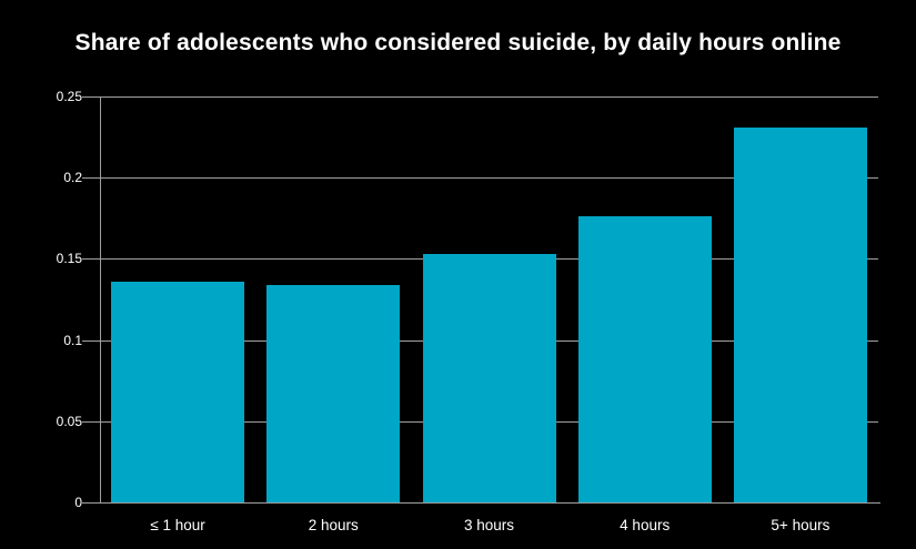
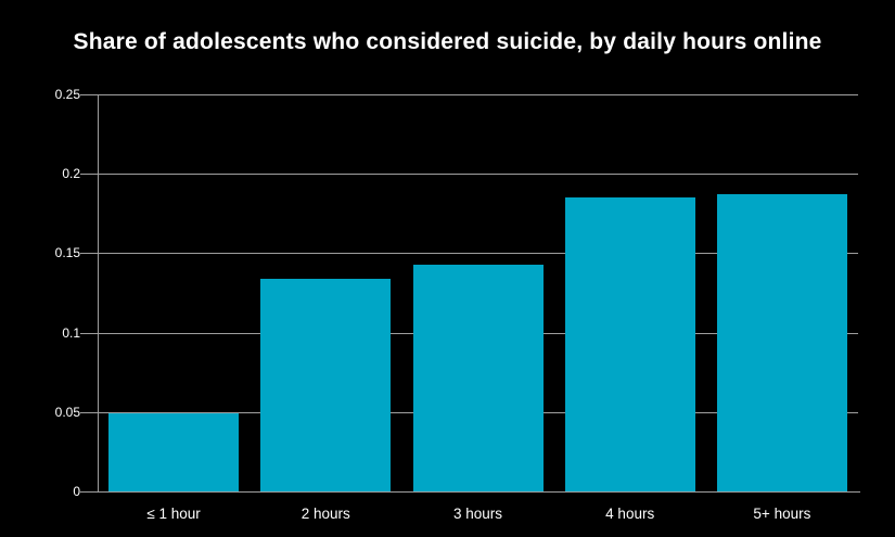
≤ 1 hour: 0.136 -> 0.049
3 hours: 0.153 -> 0.143
4 hours: 0.176 -> 0.185
5+ hours: 0.231 -> 0.187
